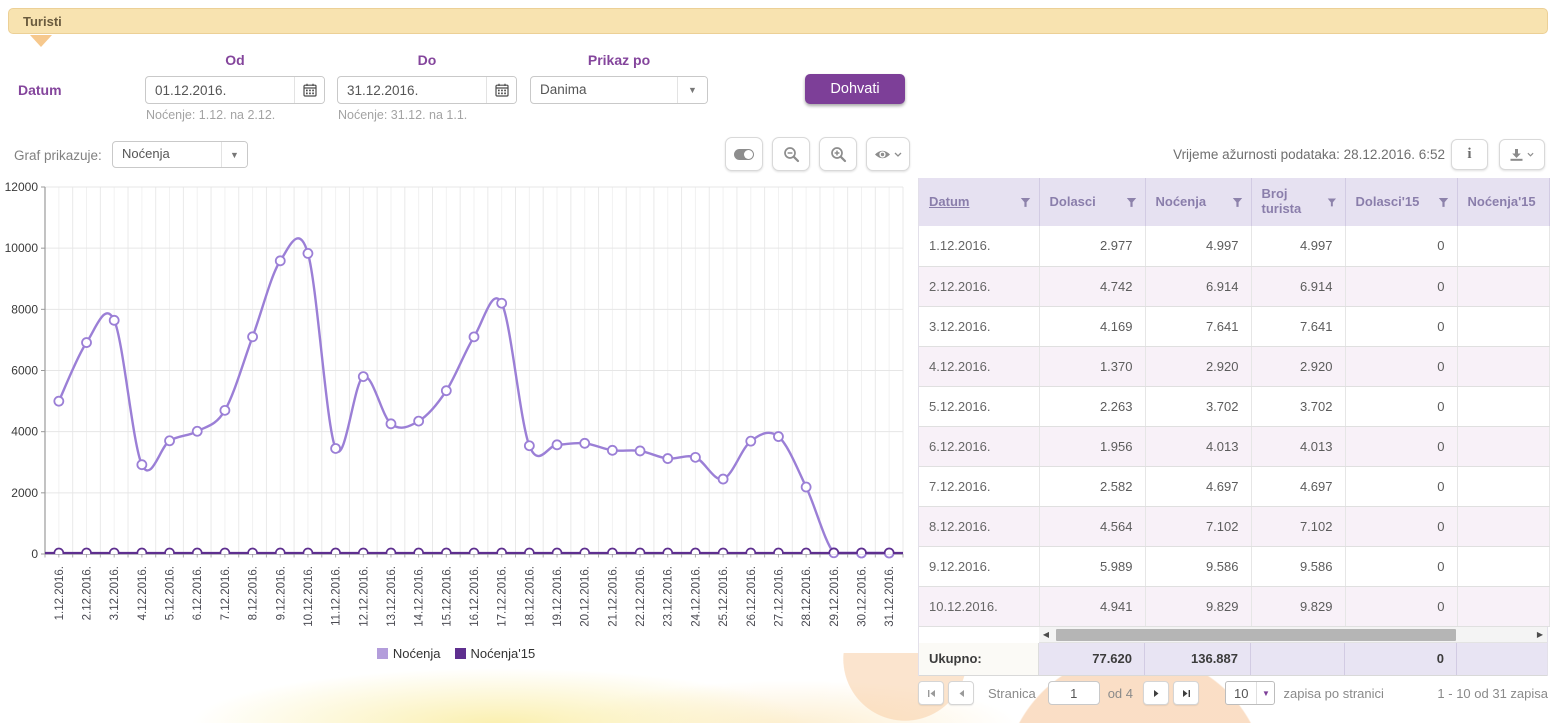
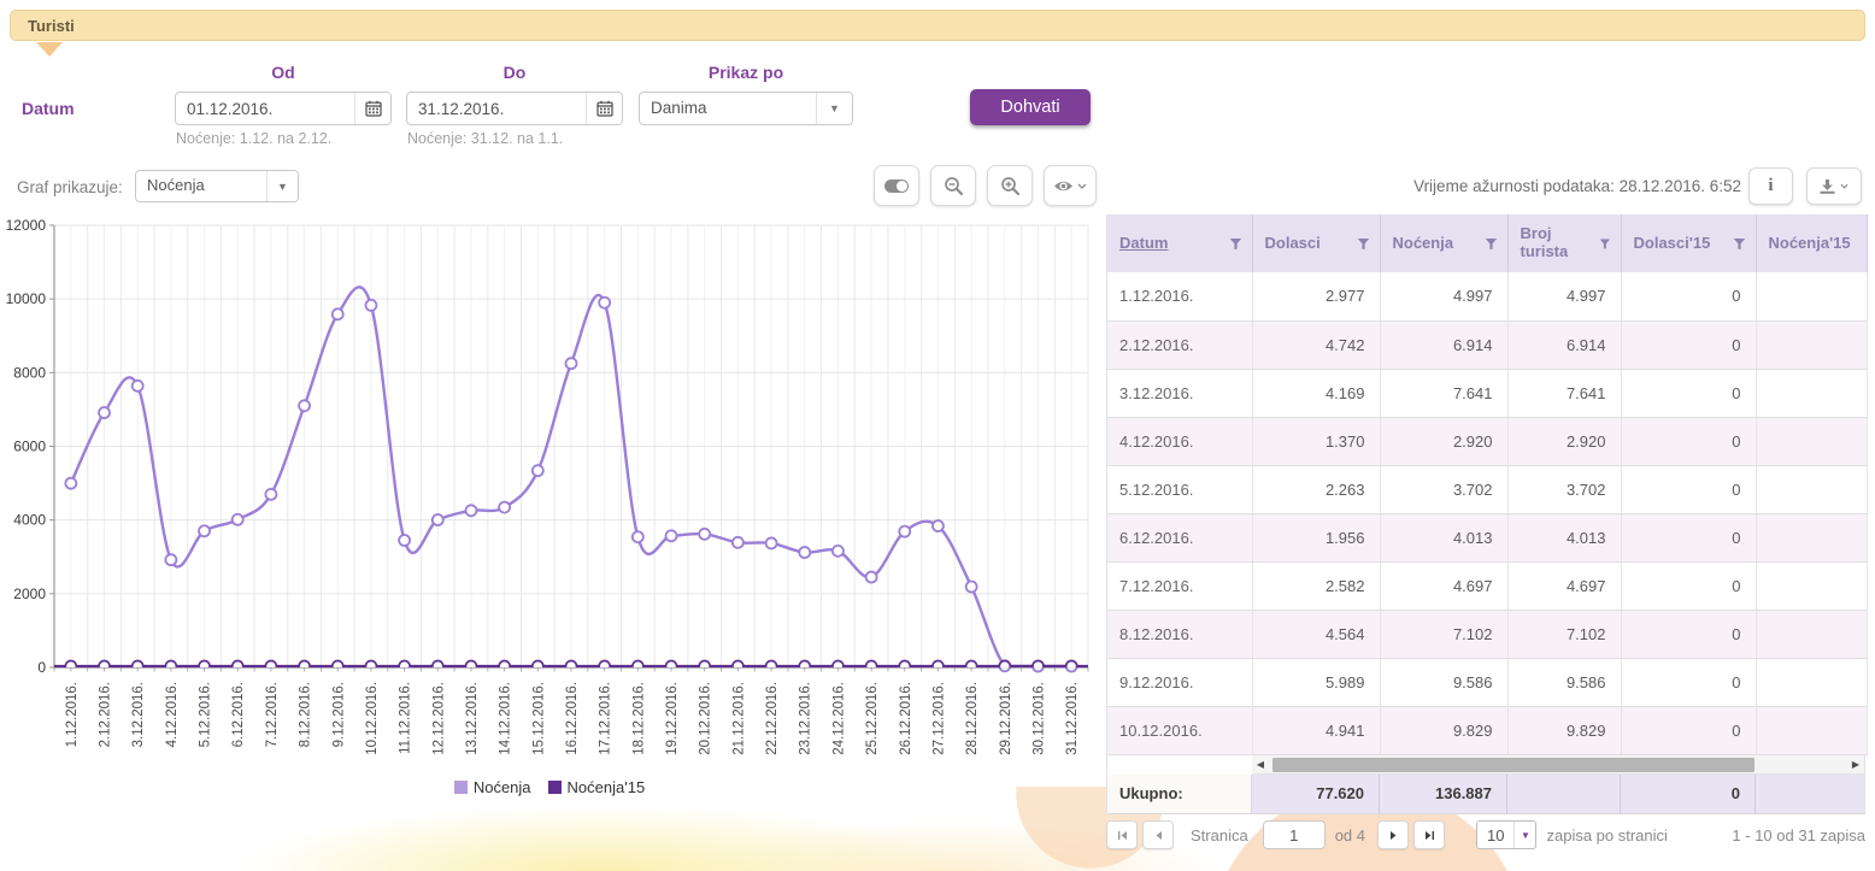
Noćenja/12.12.2016.: 5800 -> 4000
Noćenja/16.12.2016.: 7100 -> 8200
Noćenja/17.12.2016.: 8200 -> 9900
